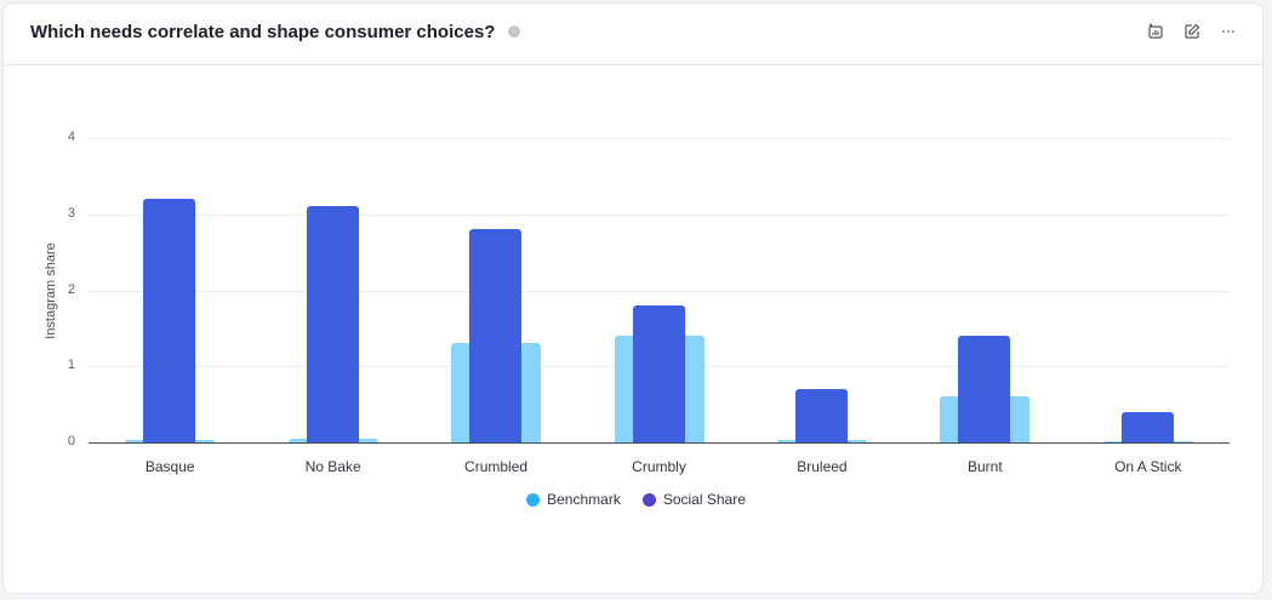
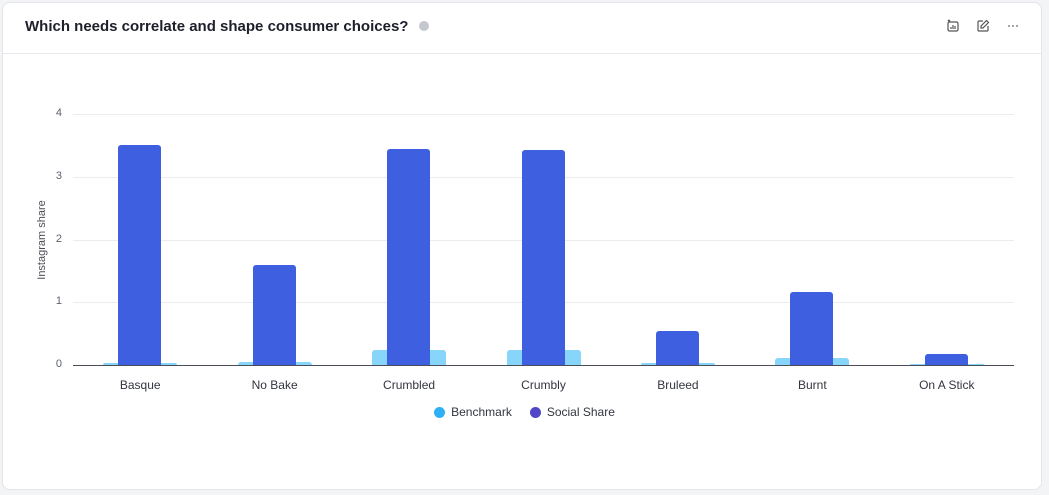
Social Share/Basque: 3.2 -> 3.5
Social Share/No Bake: 3.1 -> 1.6
Benchmark/Crumbled: 1.3 -> 0.2
Social Share/Crumbled: 2.8 -> 3.4
Benchmark/Crumbly: 1.4 -> 0.2
Social Share/Crumbly: 1.8 -> 3.4
Social Share/Bruleed: 0.7 -> 0.5
Benchmark/Burnt: 0.6 -> 0.1
Social Share/Burnt: 1.4 -> 1.2
Social Share/On A Stick: 0.4 -> 0.2
